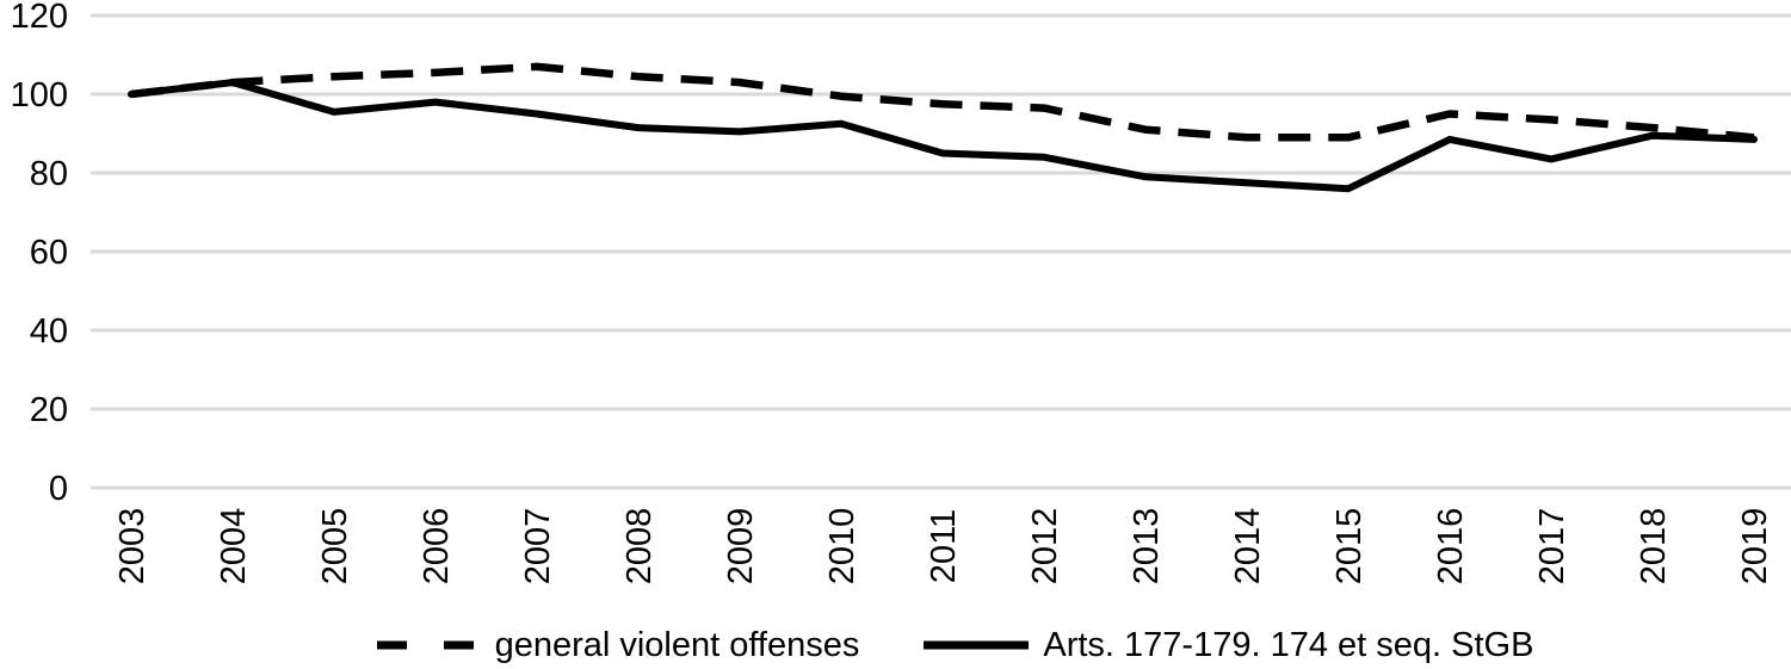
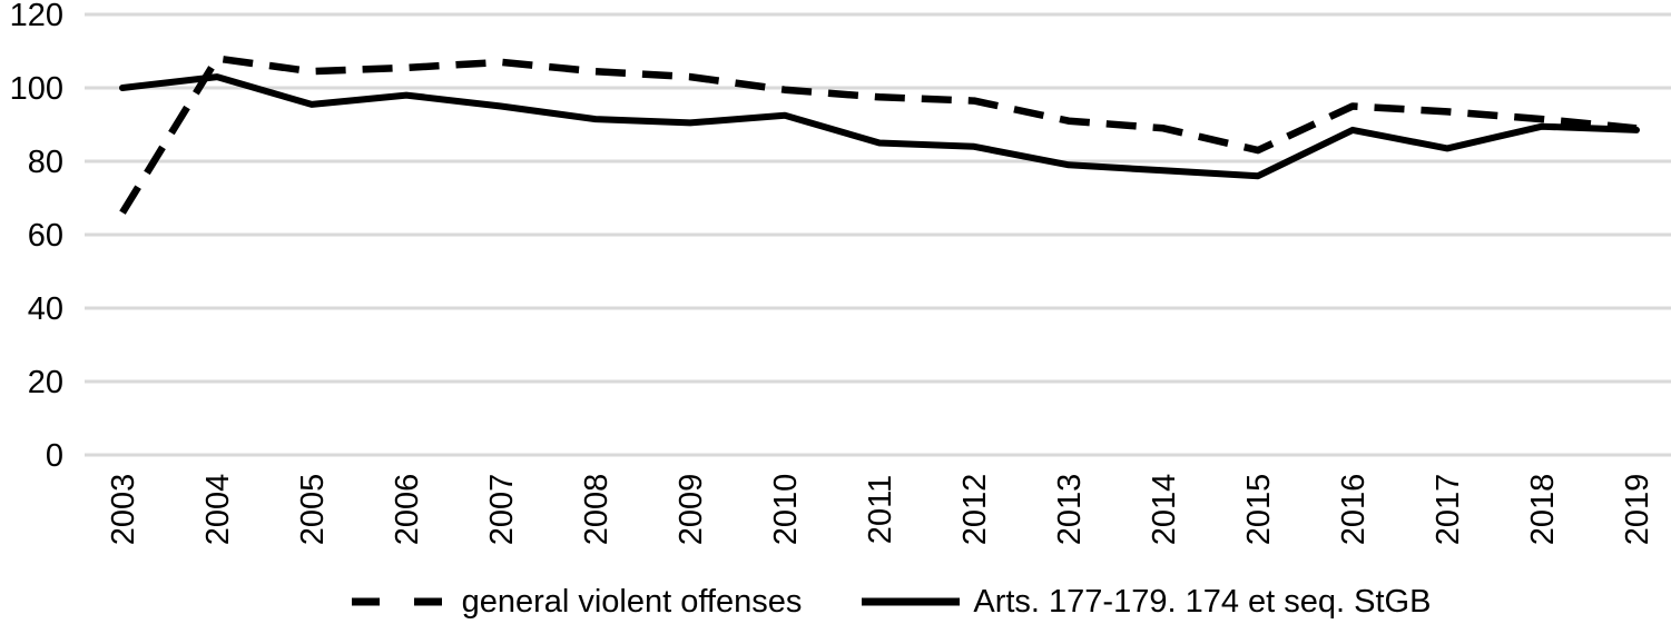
general violent offenses/2003: 100 -> 66
general violent offenses/2004: 103 -> 108
general violent offenses/2015: 89 -> 83
